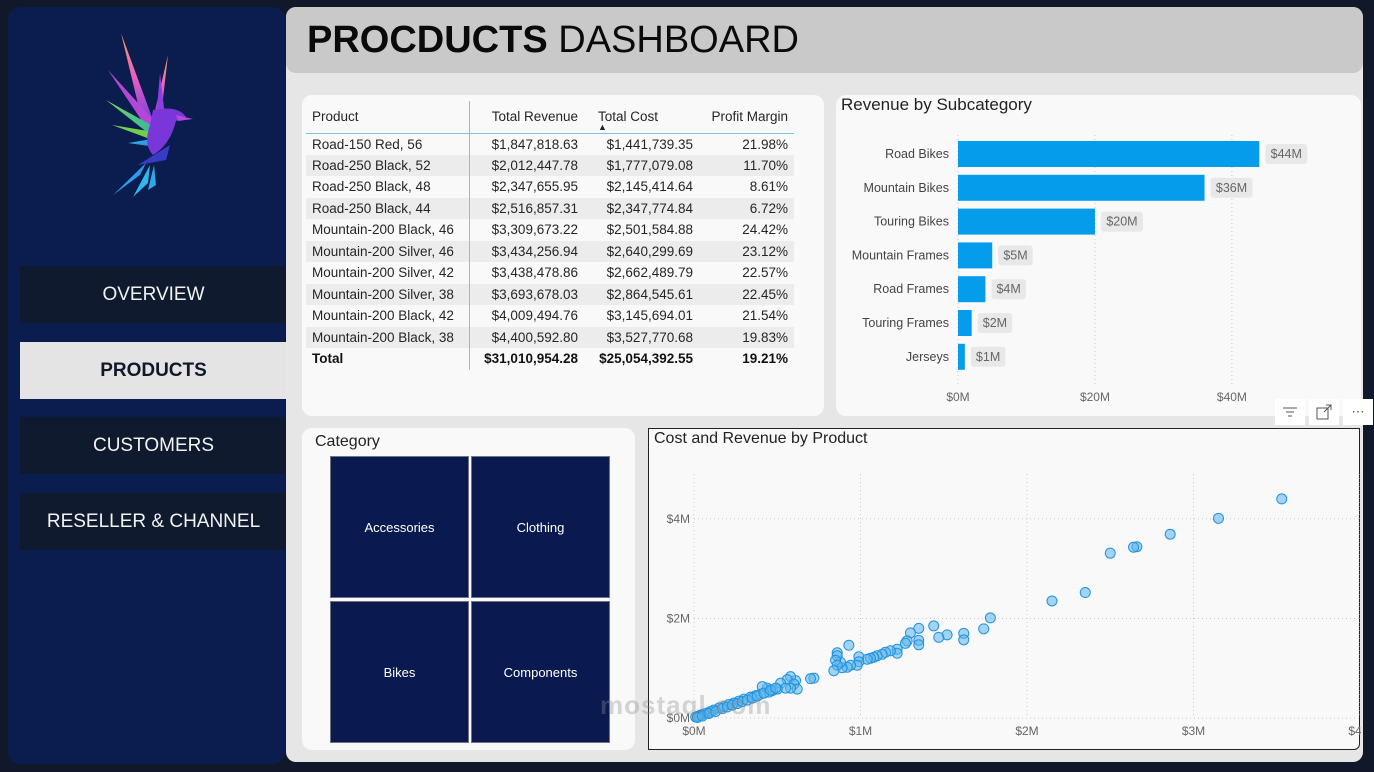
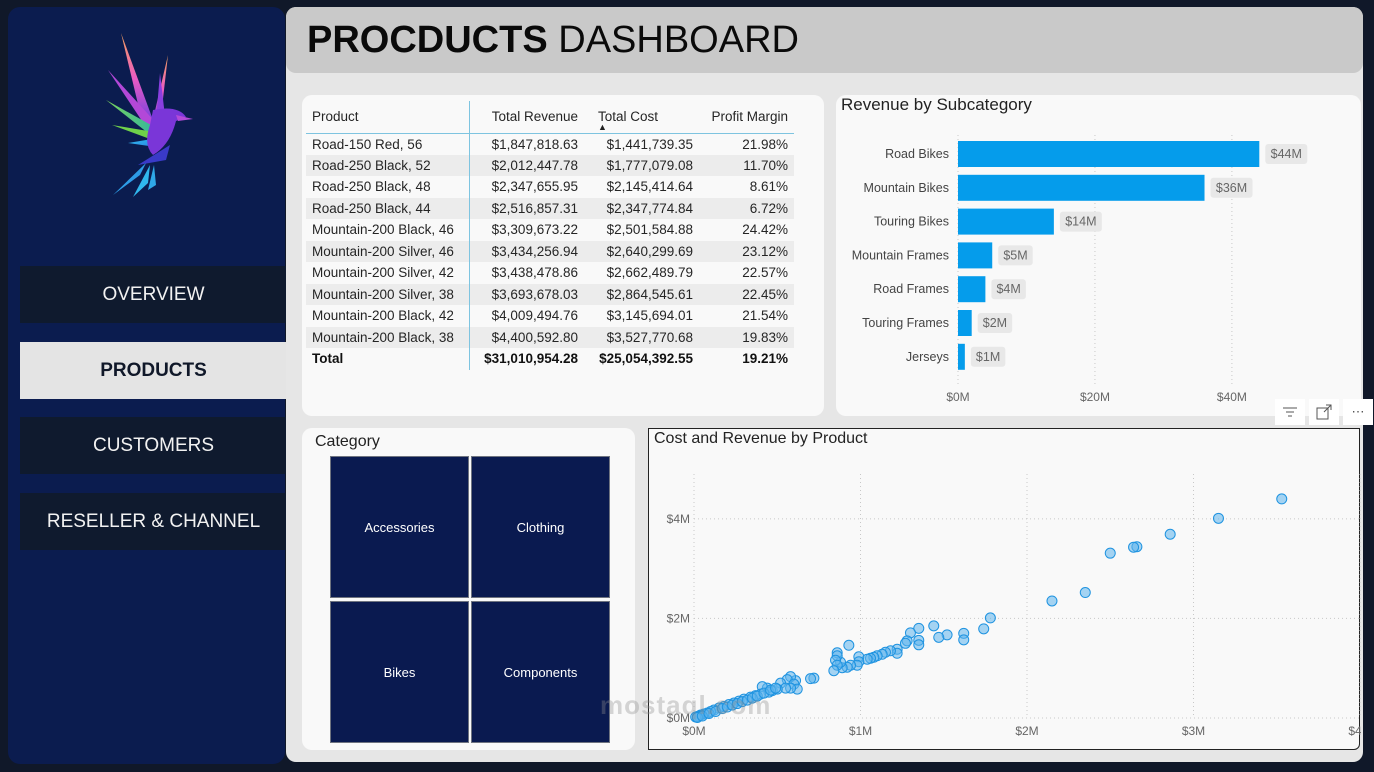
Revenue by Subcategory/Touring Bikes: $20M -> $14M
